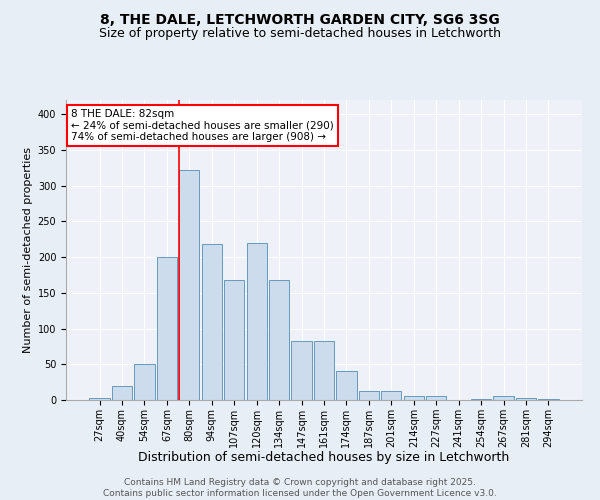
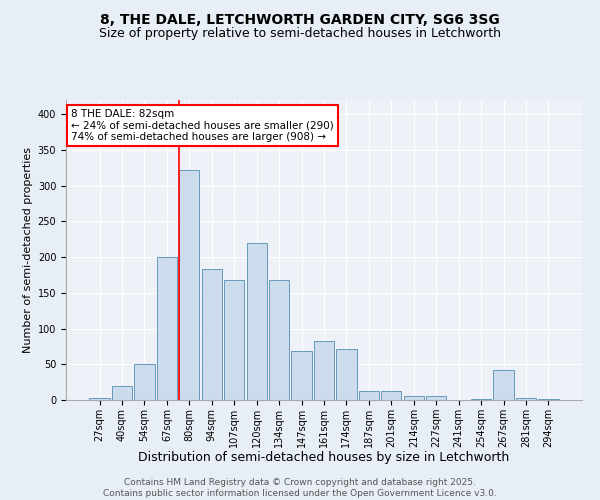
94sqm: 218 -> 184
147sqm: 82 -> 68
174sqm: 40 -> 72
267sqm: 5 -> 42
